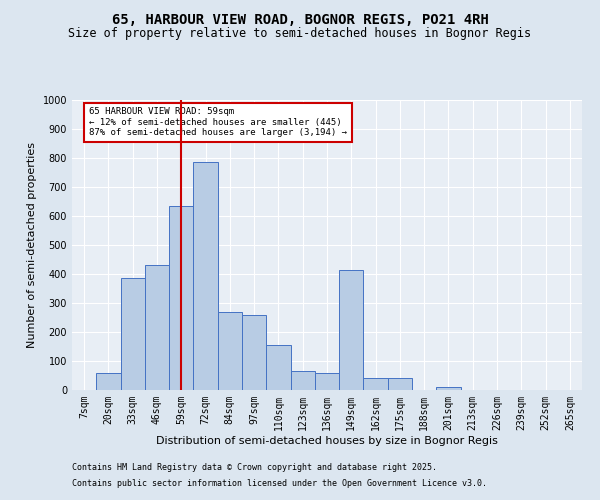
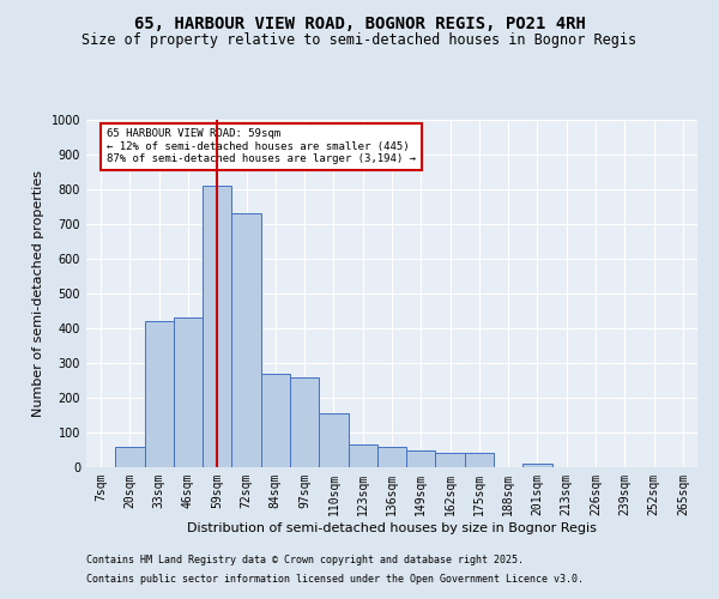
33sqm: 385 -> 420
59sqm: 635 -> 810
72sqm: 785 -> 730
149sqm: 415 -> 50
